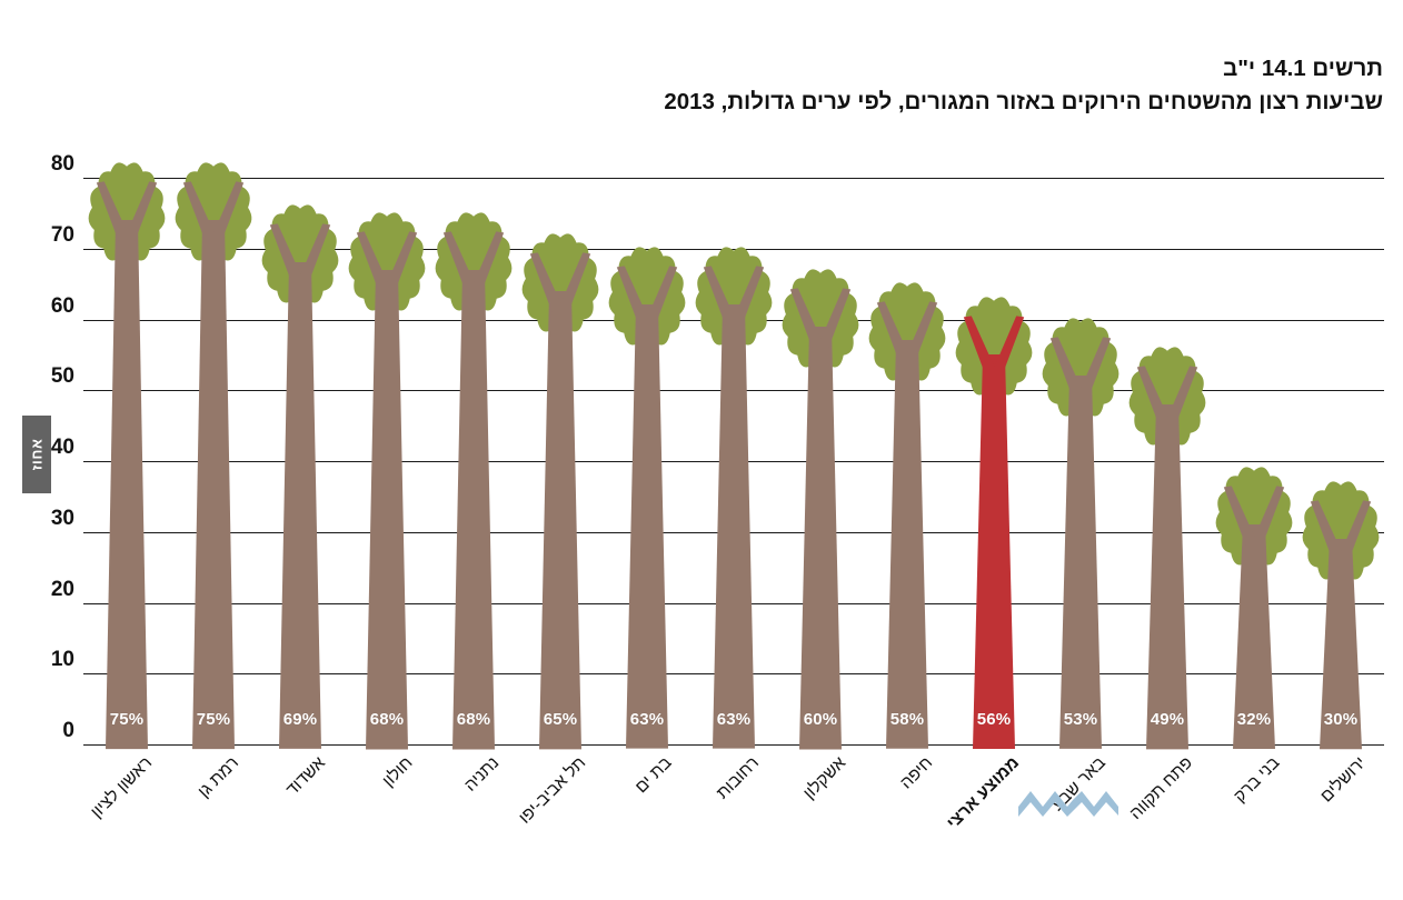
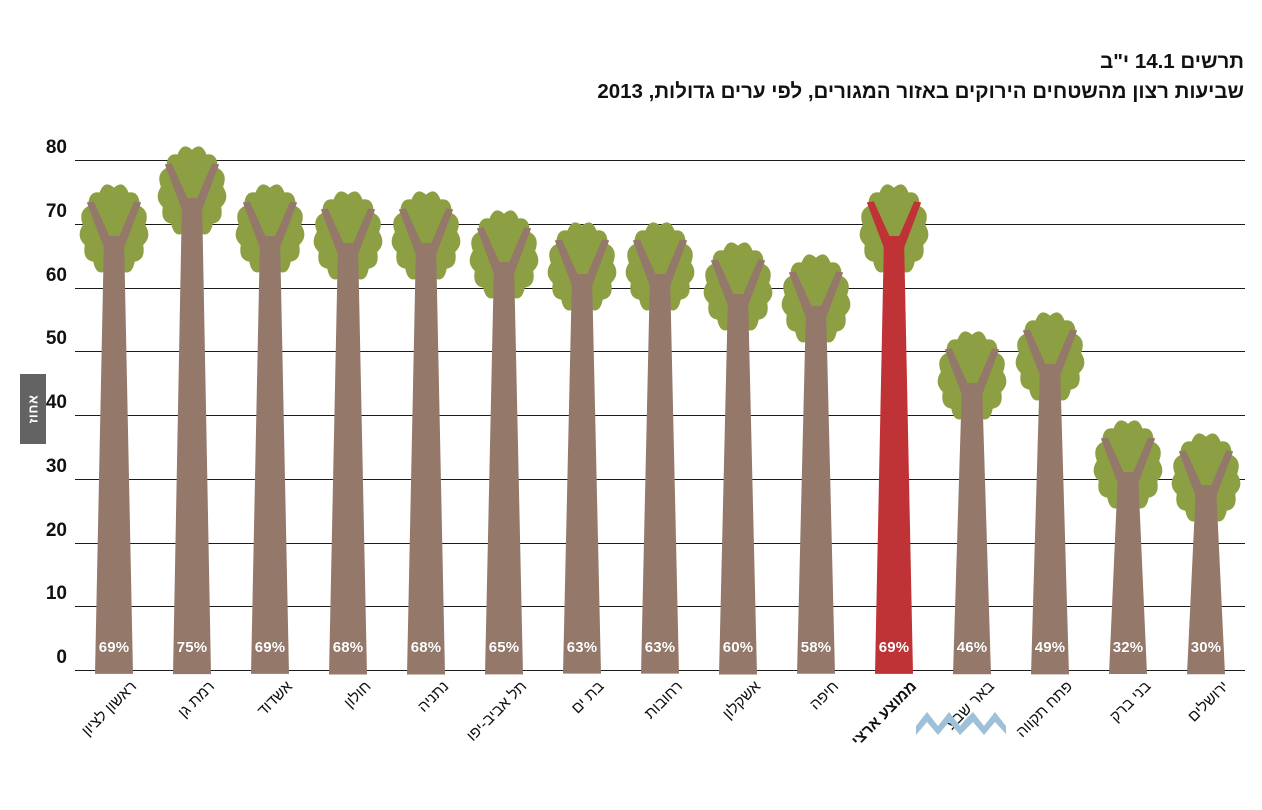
ראשון לציון: 75% -> 69%
ממוצע ארצי: 56% -> 69%
באר שבע: 53% -> 46%
